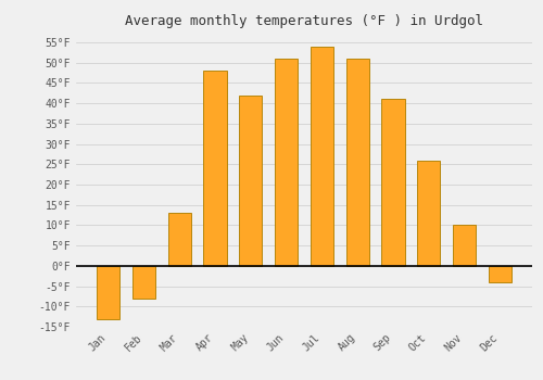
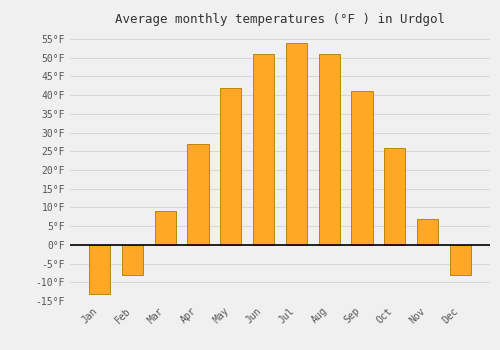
Mar: 13°F -> 9°F
Apr: 48°F -> 27°F
Nov: 10°F -> 7°F
Dec: -4°F -> -8°F
